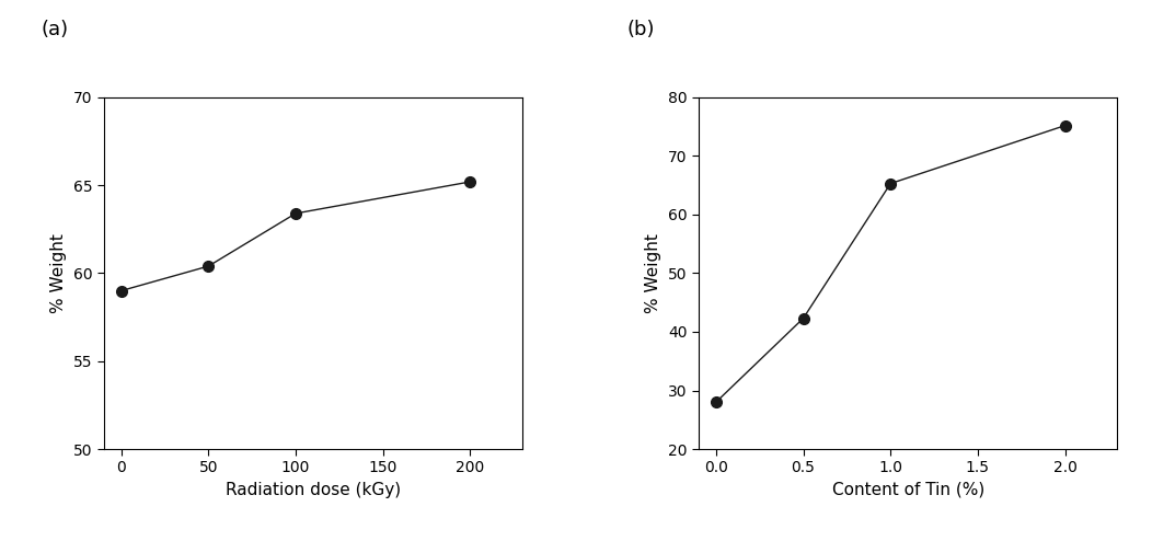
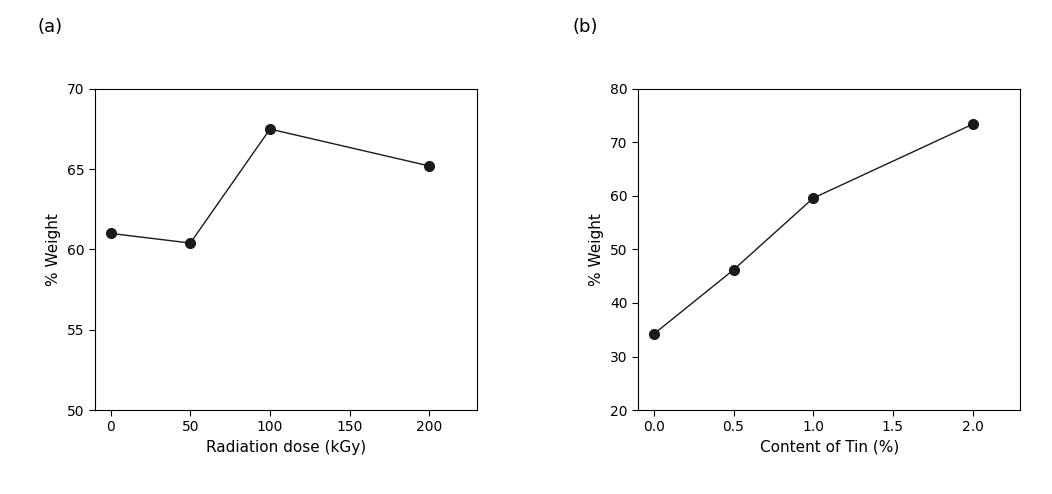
0: 59.0 -> 61.0
100: 63.4 -> 67.5
0.0: 28.0 -> 34.2
0.5: 42.3 -> 46.2
1.0: 65.3 -> 59.6
2.0: 75.2 -> 73.4
